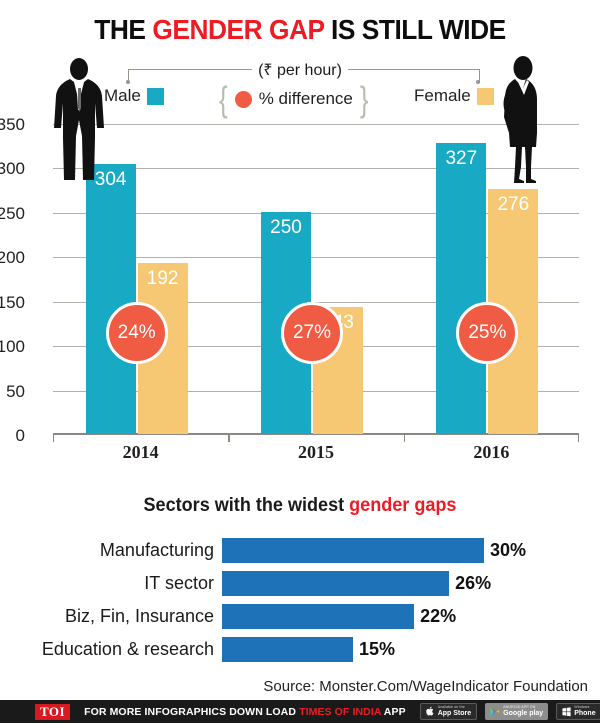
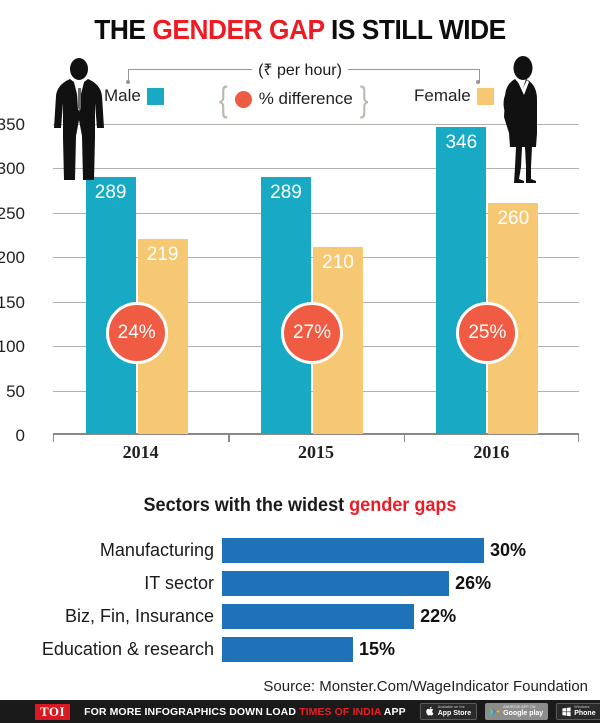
Male/2014: 304 -> 289
Female/2014: 192 -> 219
Male/2015: 250 -> 289
Female/2015: 143 -> 210
Male/2016: 327 -> 346
Female/2016: 276 -> 260
